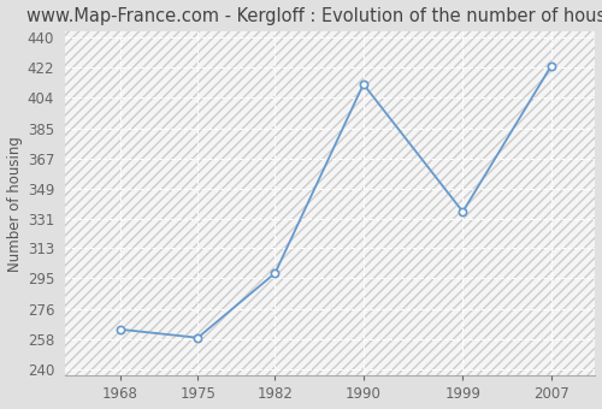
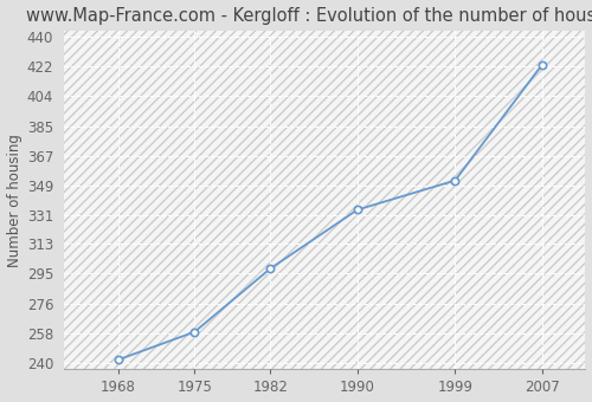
1968: 264 -> 242
1990: 412 -> 334
1999: 335 -> 352
